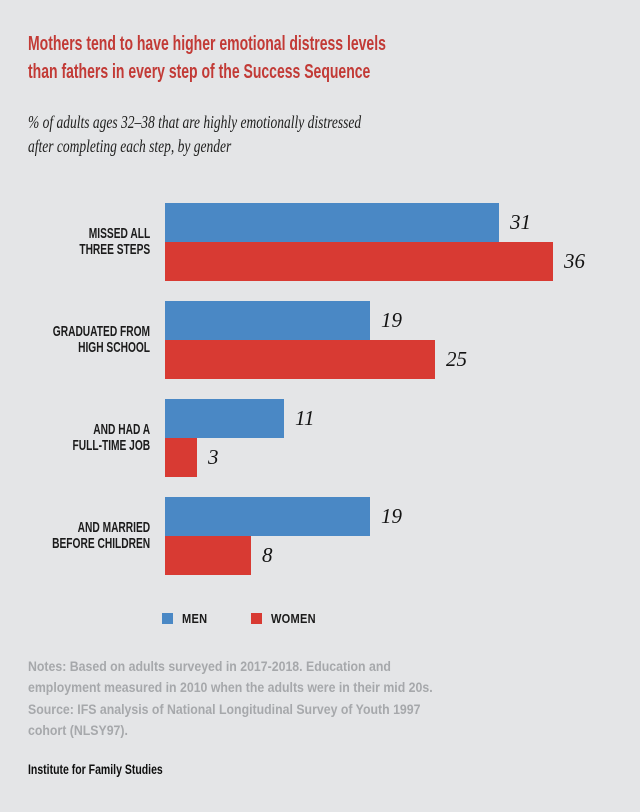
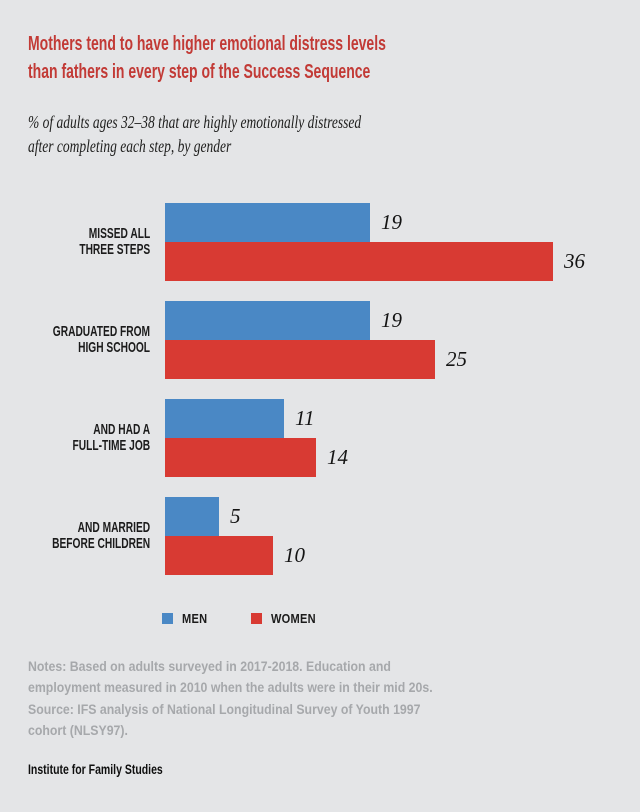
MEN/MISSED ALL THREE STEPS: 31 -> 19
WOMEN/AND HAD A FULL-TIME JOB: 3 -> 14
MEN/AND MARRIED BEFORE CHILDREN: 19 -> 5
WOMEN/AND MARRIED BEFORE CHILDREN: 8 -> 10
